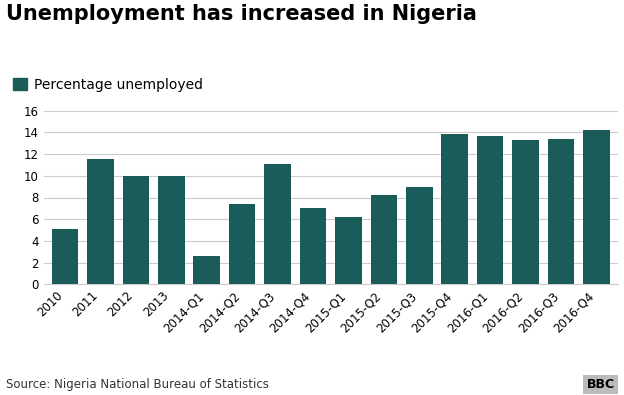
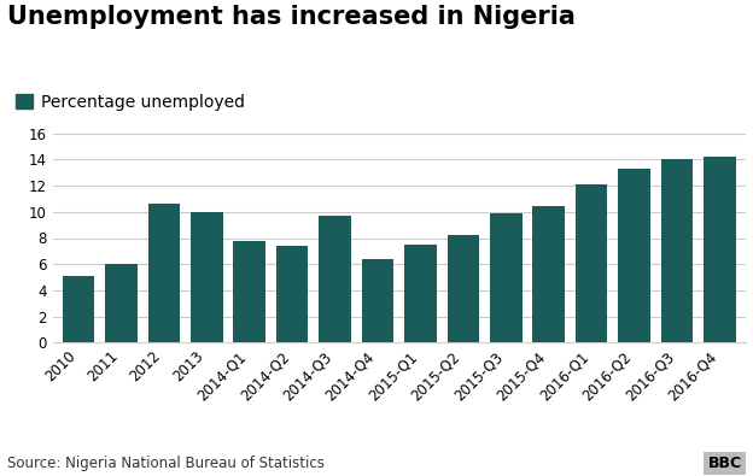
2011: 11.5 -> 6.0
2012: 10.0 -> 10.6
2014-Q1: 2.6 -> 7.8
2014-Q3: 11.1 -> 9.7
2014-Q4: 7.0 -> 6.4
2015-Q1: 6.2 -> 7.5
2015-Q3: 9.0 -> 9.9
2015-Q4: 13.8 -> 10.4
2016-Q1: 13.7 -> 12.1
2016-Q3: 13.4 -> 14.0
